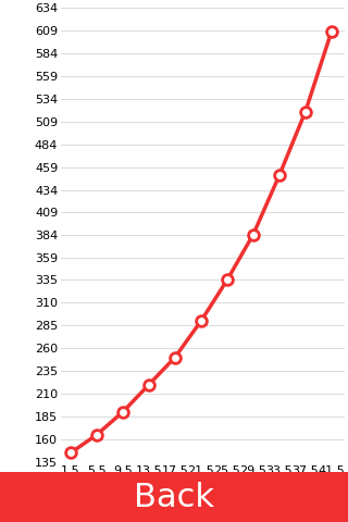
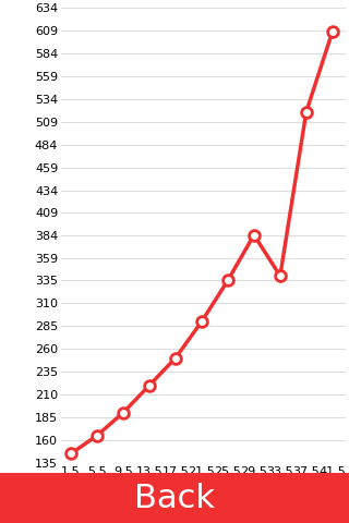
33.5: 450 -> 340
